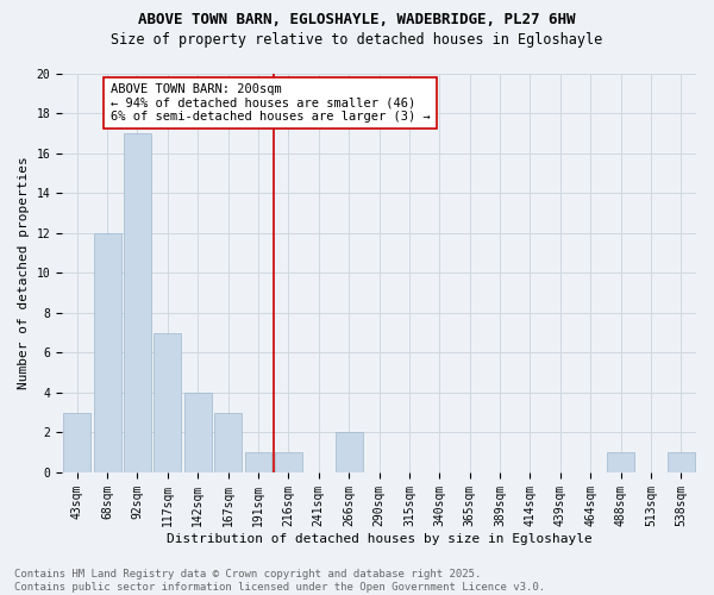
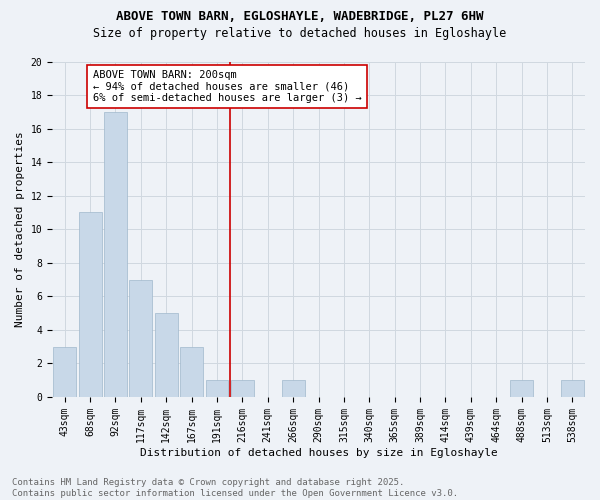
68sqm: 12 -> 11
142sqm: 4 -> 5
266sqm: 2 -> 1
